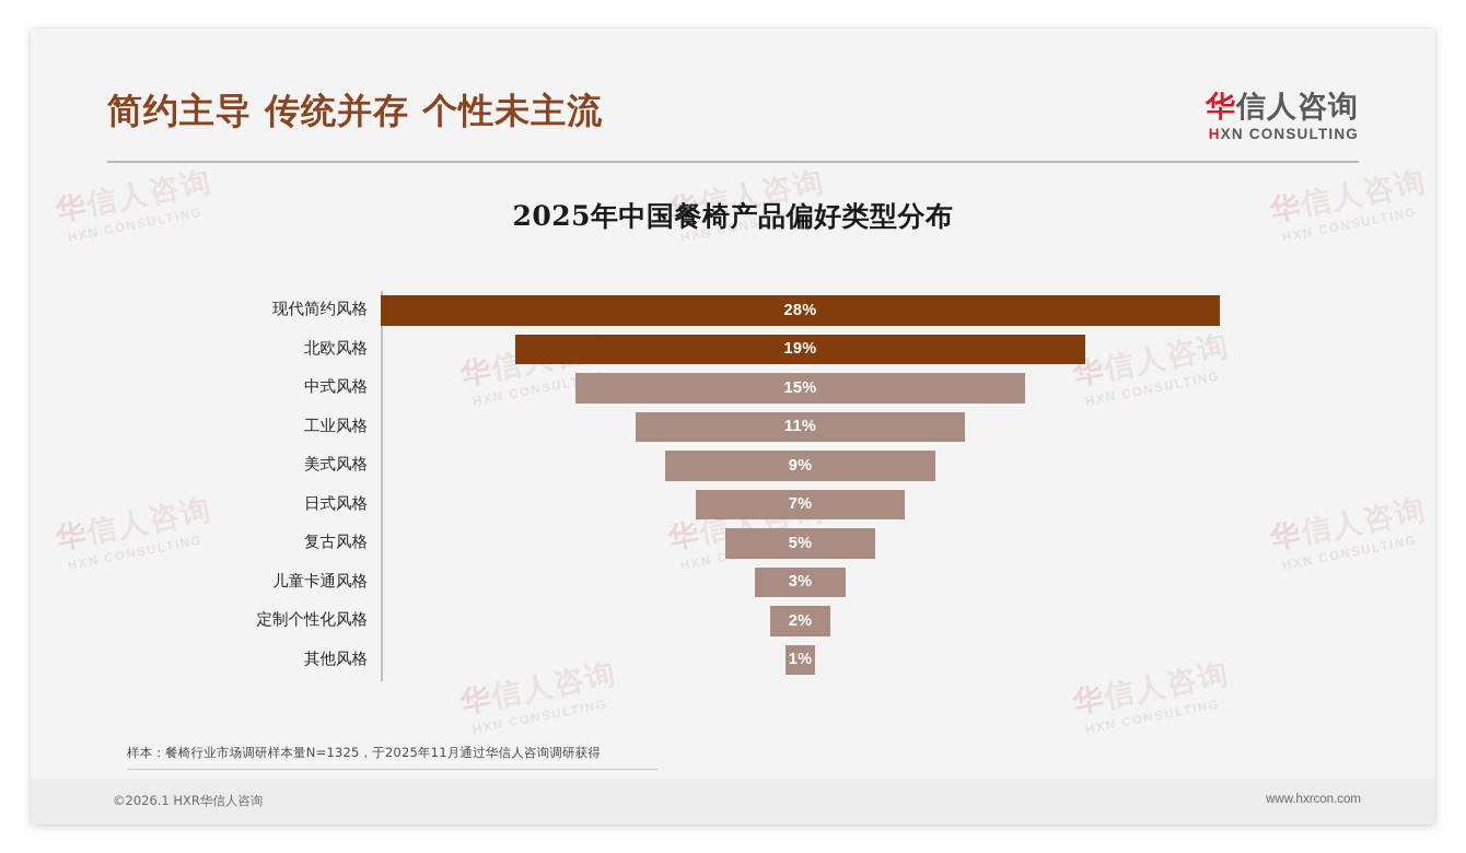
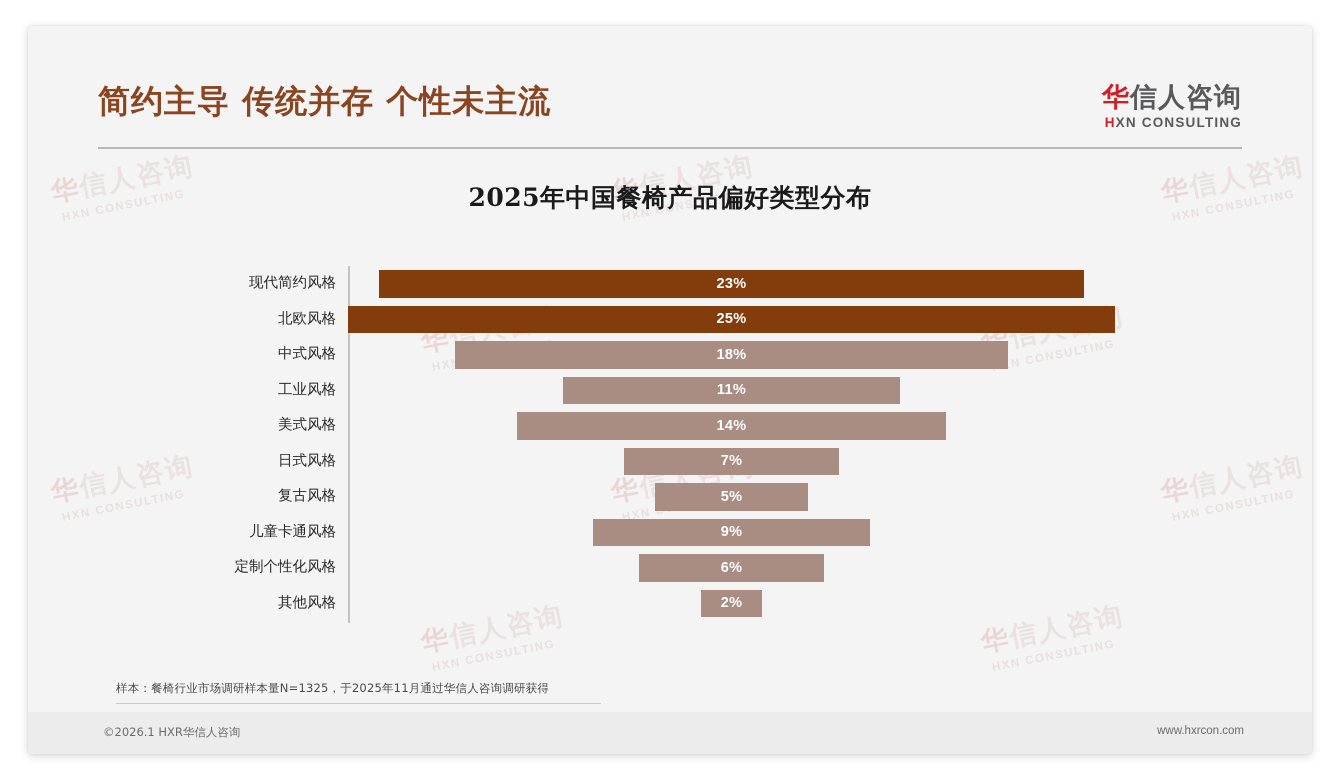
现代简约风格: 28% -> 23%
北欧风格: 19% -> 25%
中式风格: 15% -> 18%
美式风格: 9% -> 14%
儿童卡通风格: 3% -> 9%
定制个性化风格: 2% -> 6%
其他风格: 1% -> 2%
